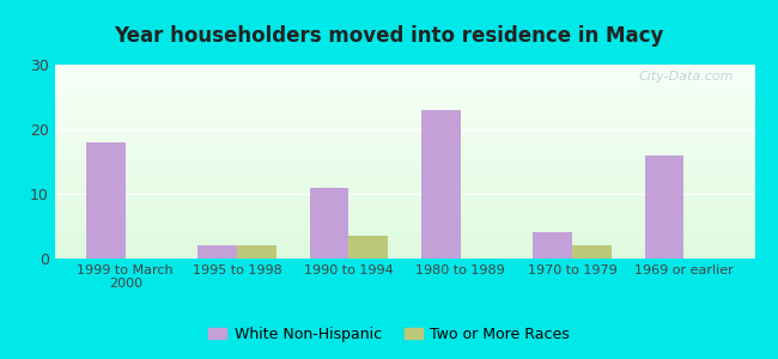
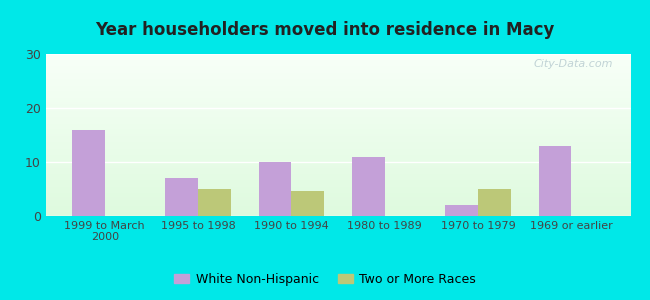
White Non-Hispanic/1999 to March 2000: 18 -> 16
White Non-Hispanic/1995 to 1998: 2 -> 7
Two or More Races/1995 to 1998: 2.0 -> 5.0
White Non-Hispanic/1990 to 1994: 11 -> 10
Two or More Races/1990 to 1994: 3.5 -> 4.6
White Non-Hispanic/1980 to 1989: 23 -> 11
White Non-Hispanic/1970 to 1979: 4 -> 2
Two or More Races/1970 to 1979: 2.0 -> 5.0
White Non-Hispanic/1969 or earlier: 16 -> 13
